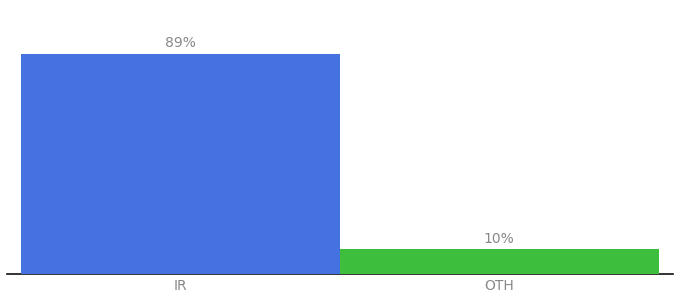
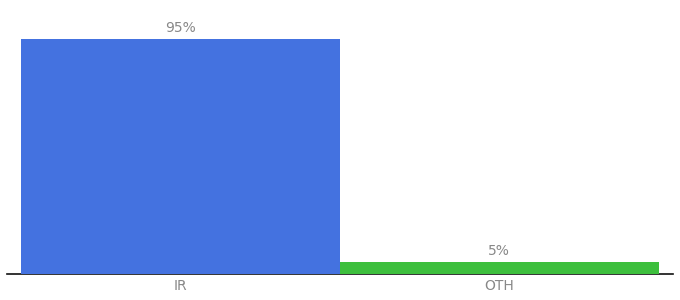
IR: 89% -> 95%
OTH: 10% -> 5%
